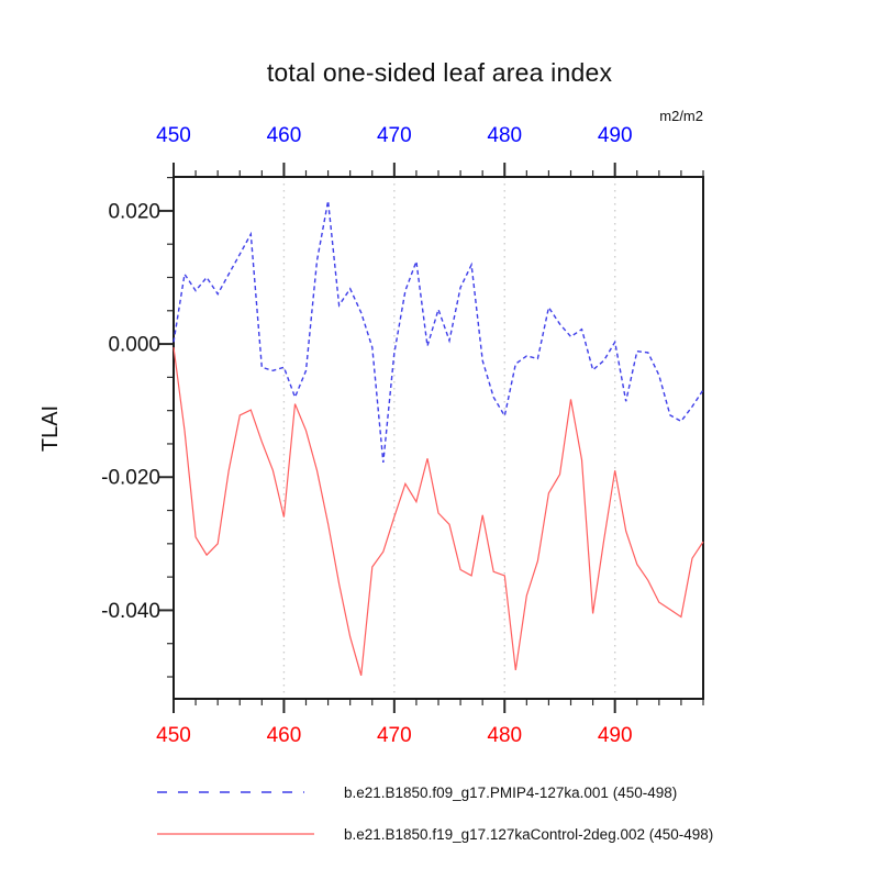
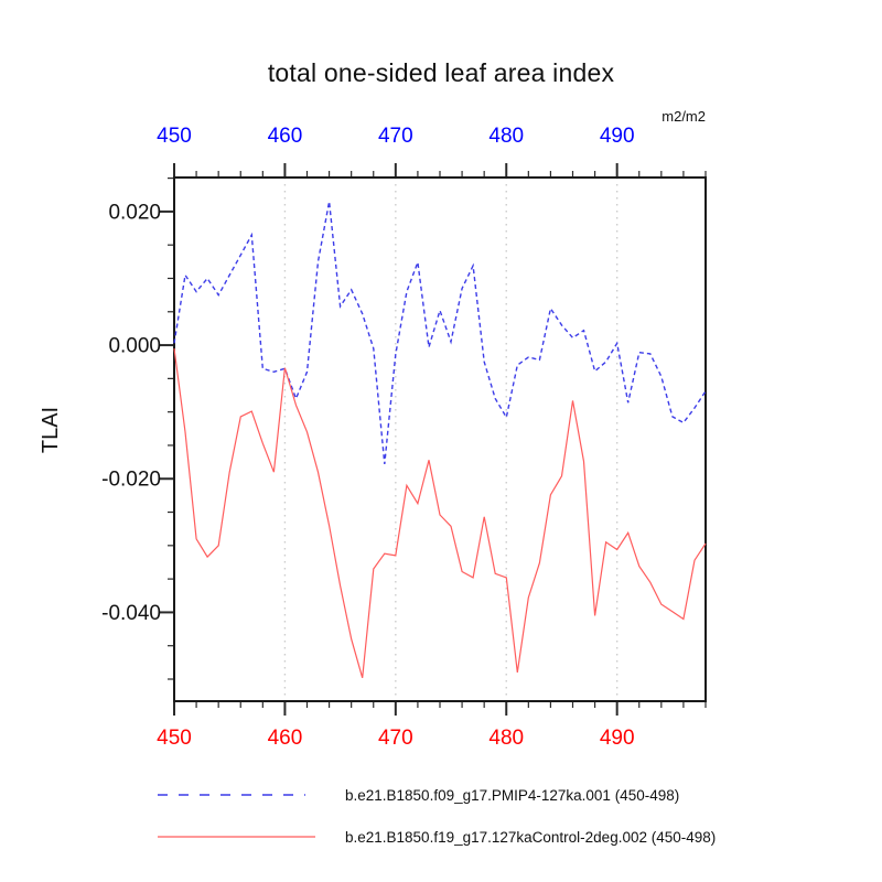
b.e21.B1850.f19_g17.127kaControl-2deg.002 (450-498)/460: -0.026 -> -0.003
b.e21.B1850.f19_g17.127kaControl-2deg.002 (450-498)/470: -0.026 -> -0.032
b.e21.B1850.f19_g17.127kaControl-2deg.002 (450-498)/490: -0.019 -> -0.031
